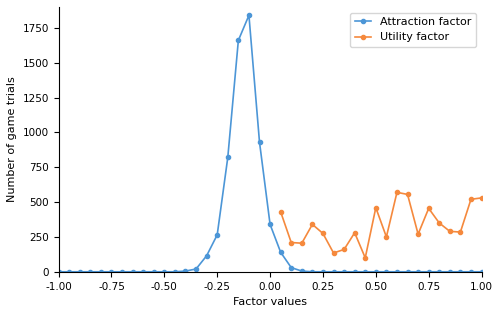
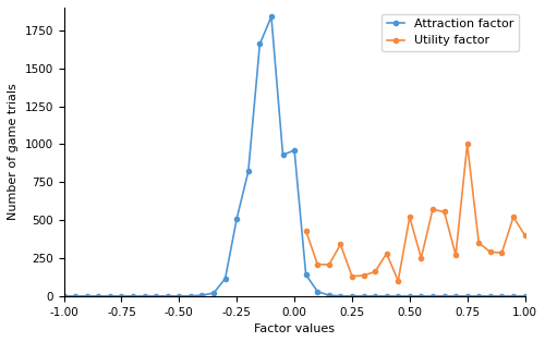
Attraction factor/-0.25: 260 -> 510
Attraction factor/0.00: 340 -> 960
Utility factor/0.25: 280 -> 130
Utility factor/0.50: 460 -> 520
Utility factor/0.75: 460 -> 1000
Utility factor/1.00: 530 -> 400
